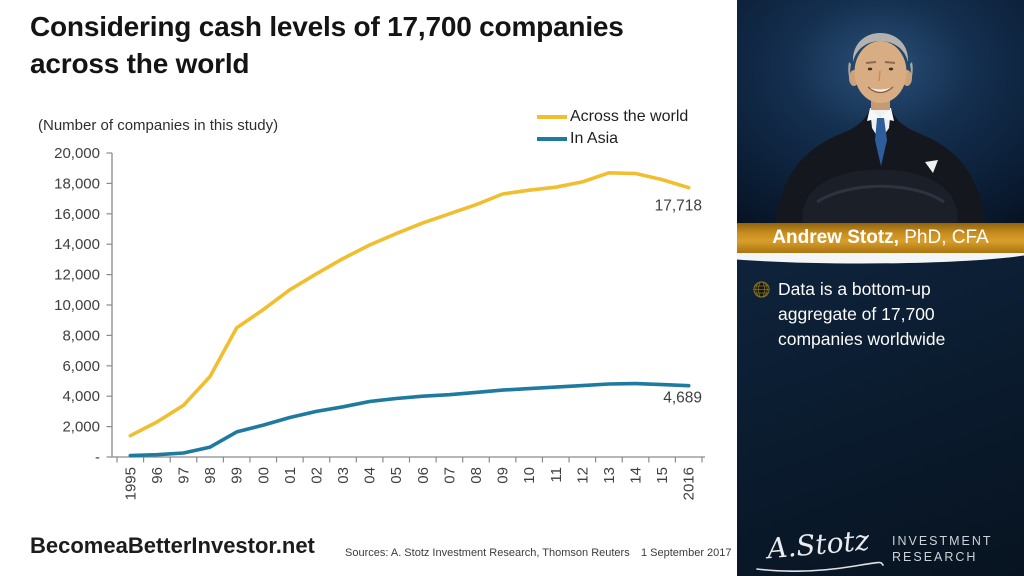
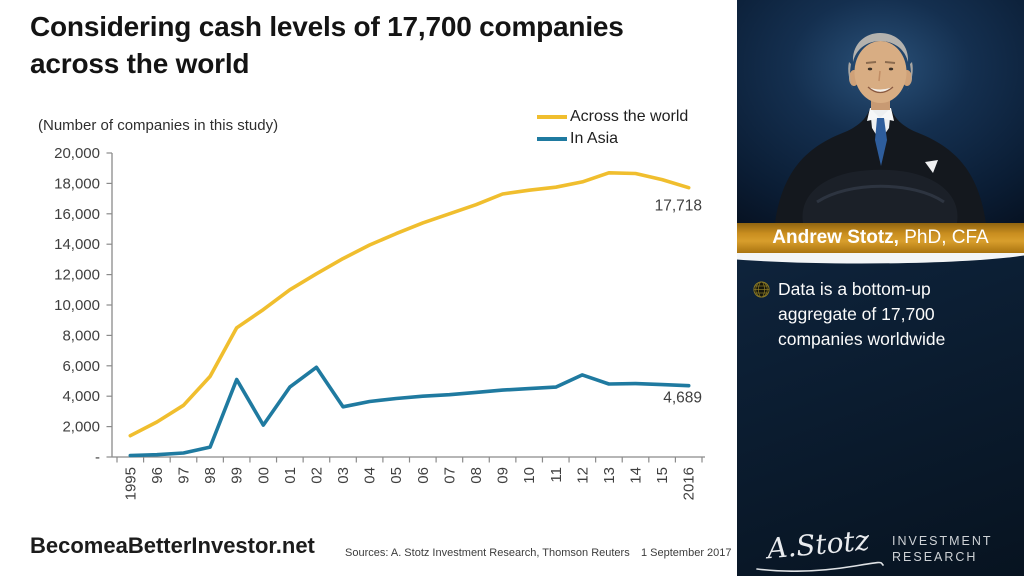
In Asia/99: 1600 -> 5100
In Asia/01: 2600 -> 4600
In Asia/02: 3000 -> 5900
In Asia/12: 4700 -> 5400
